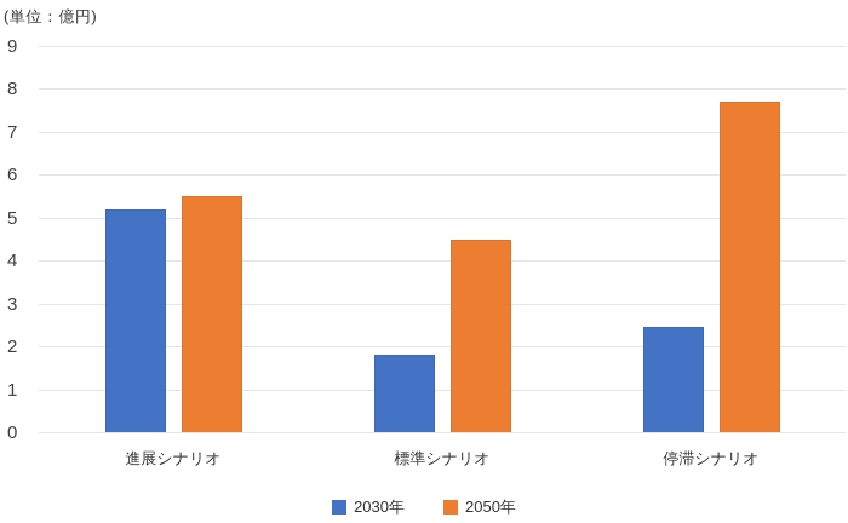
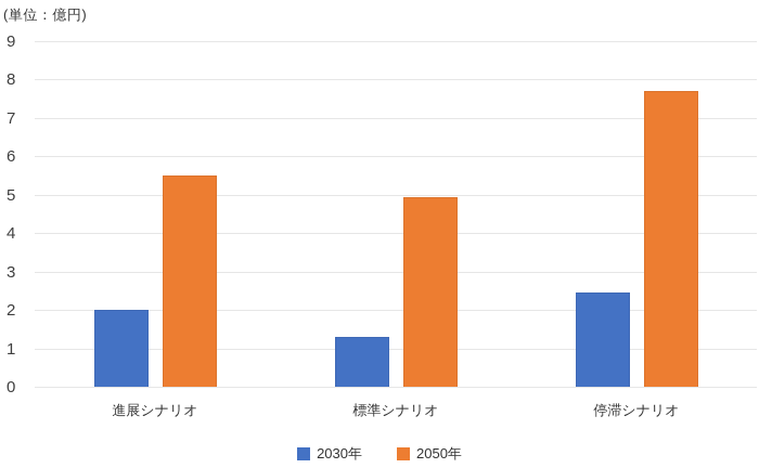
2030年/進展シナリオ: 5.2 -> 2.0
2030年/標準シナリオ: 1.8 -> 1.3
2050年/標準シナリオ: 4.5 -> 5.0
